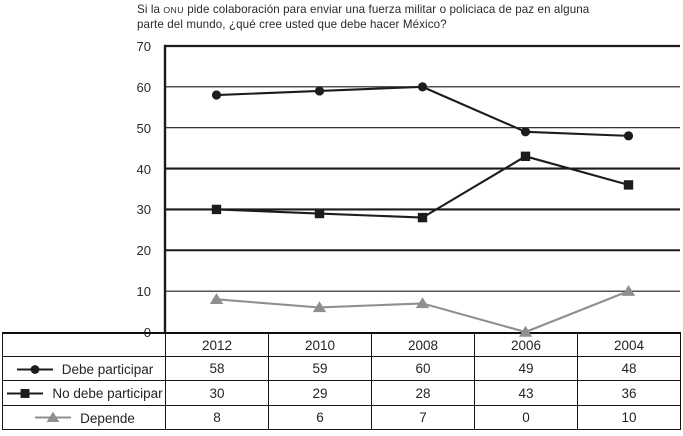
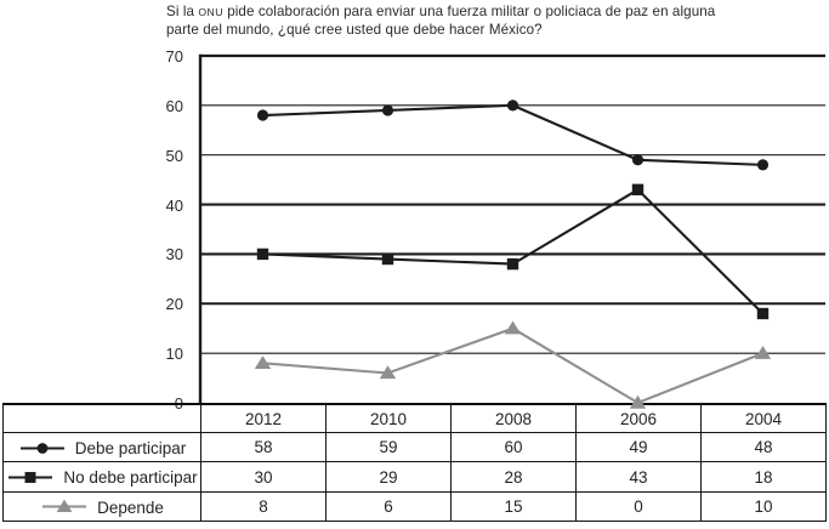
Depende/2008: 7 -> 15
No debe participar/2004: 36 -> 18
